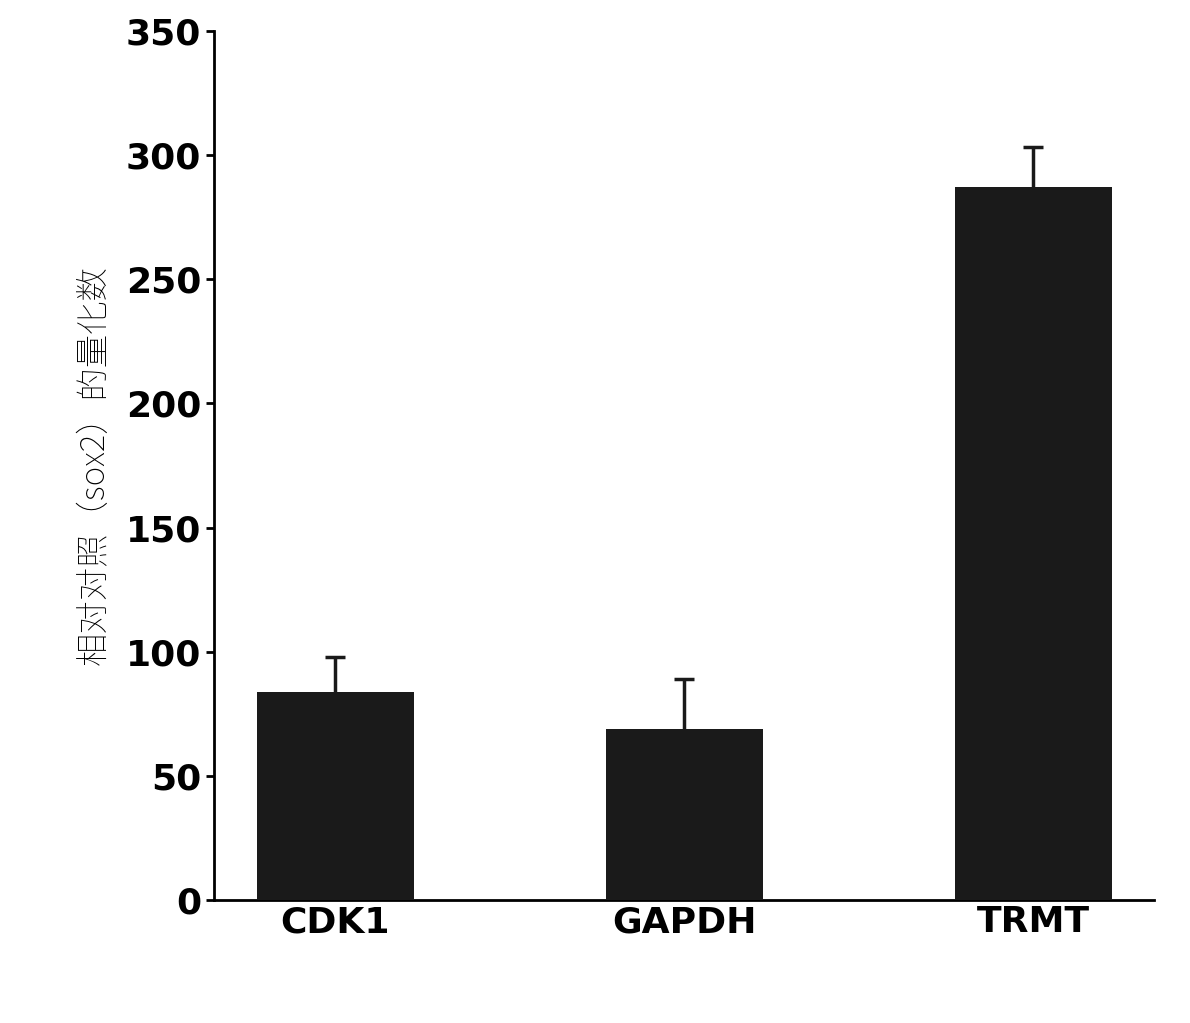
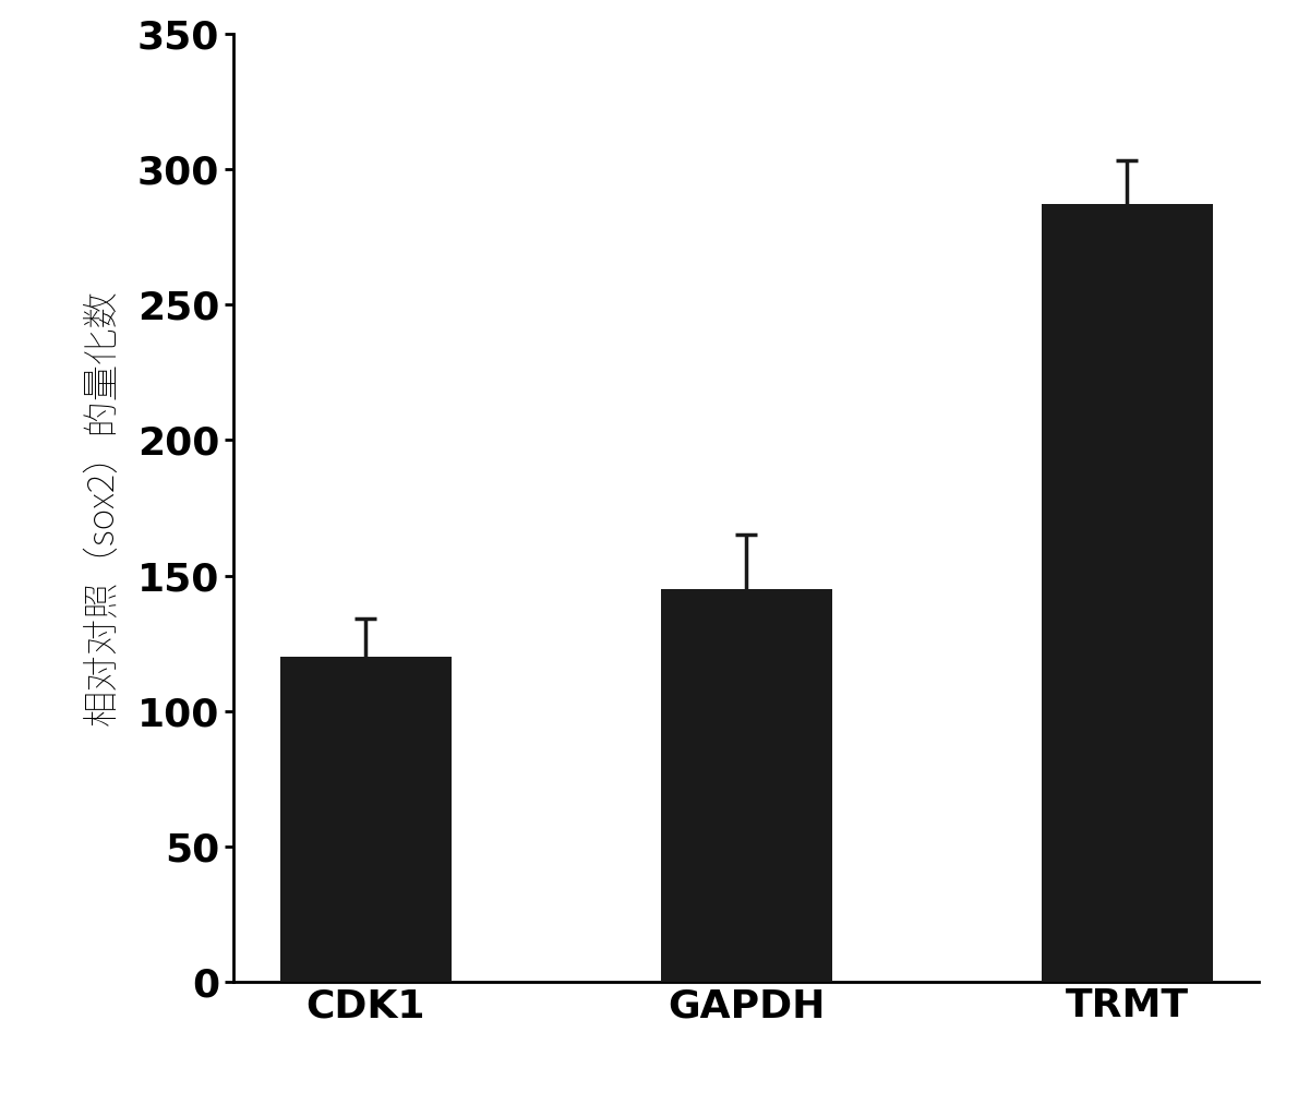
CDK1: 84 -> 120
GAPDH: 69 -> 145
